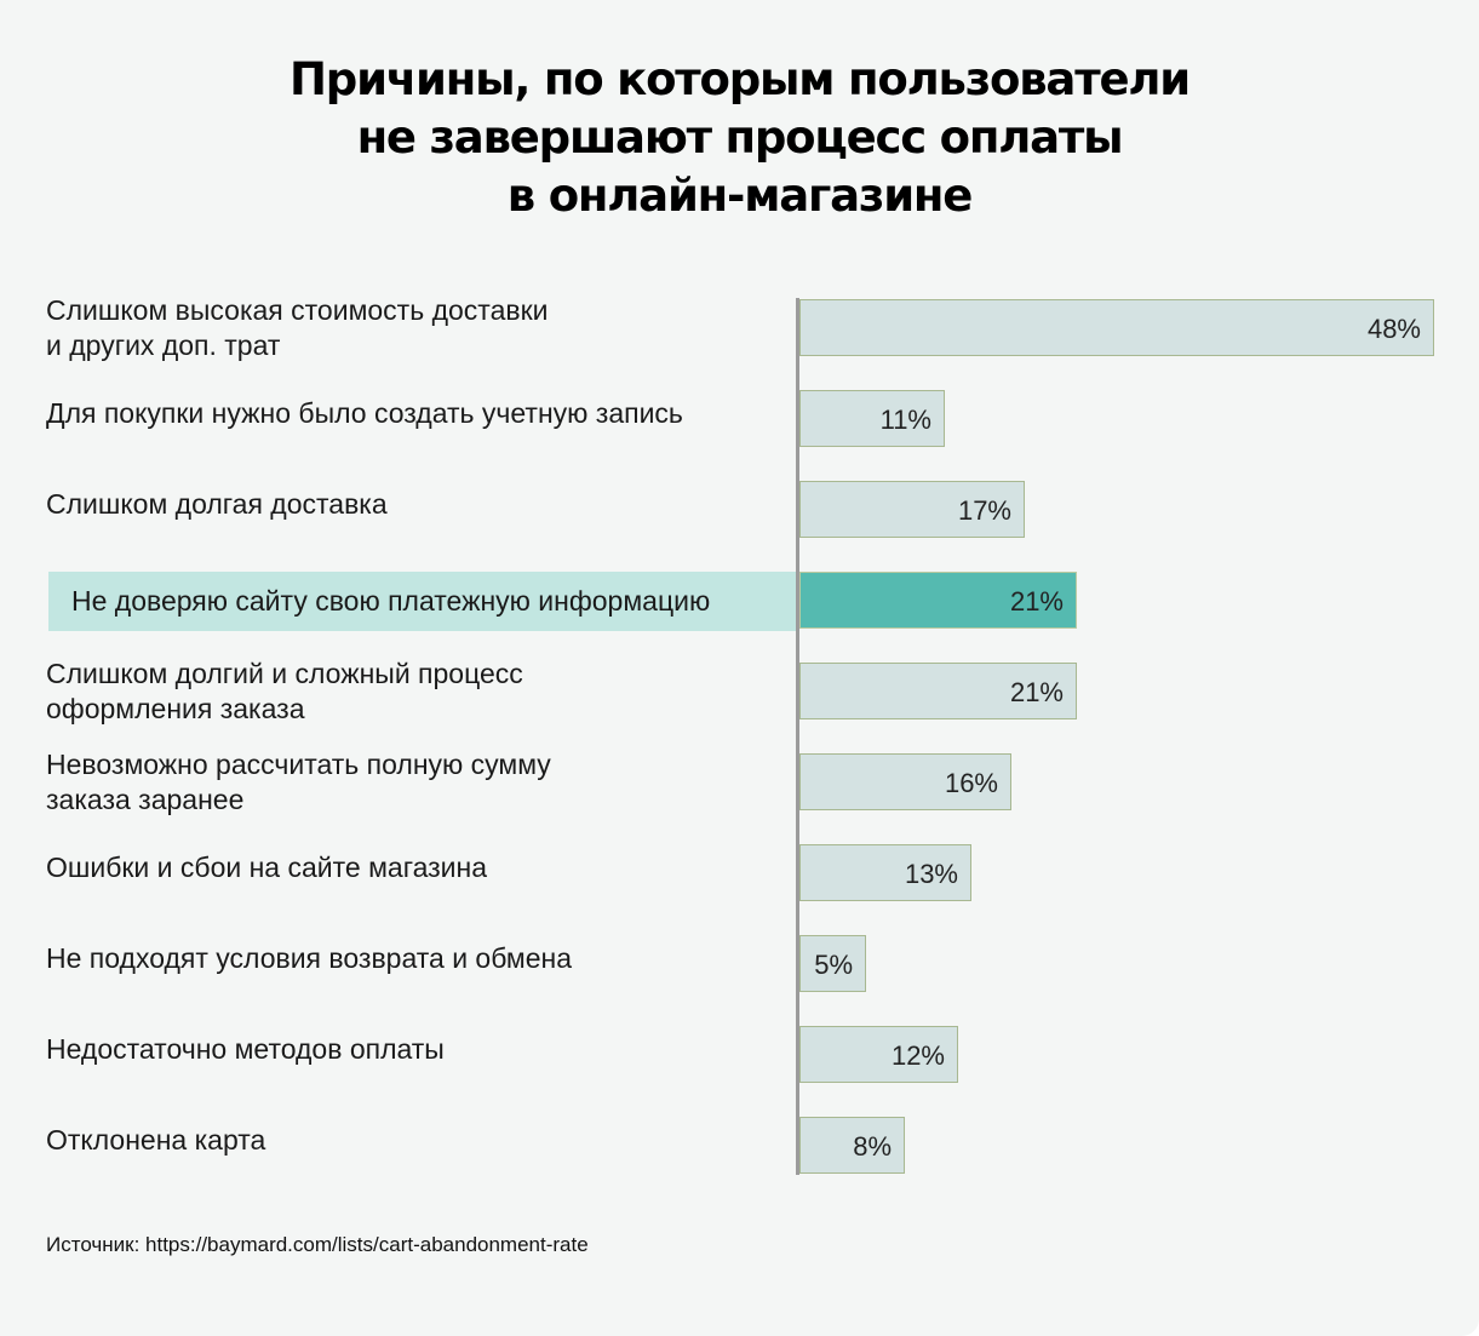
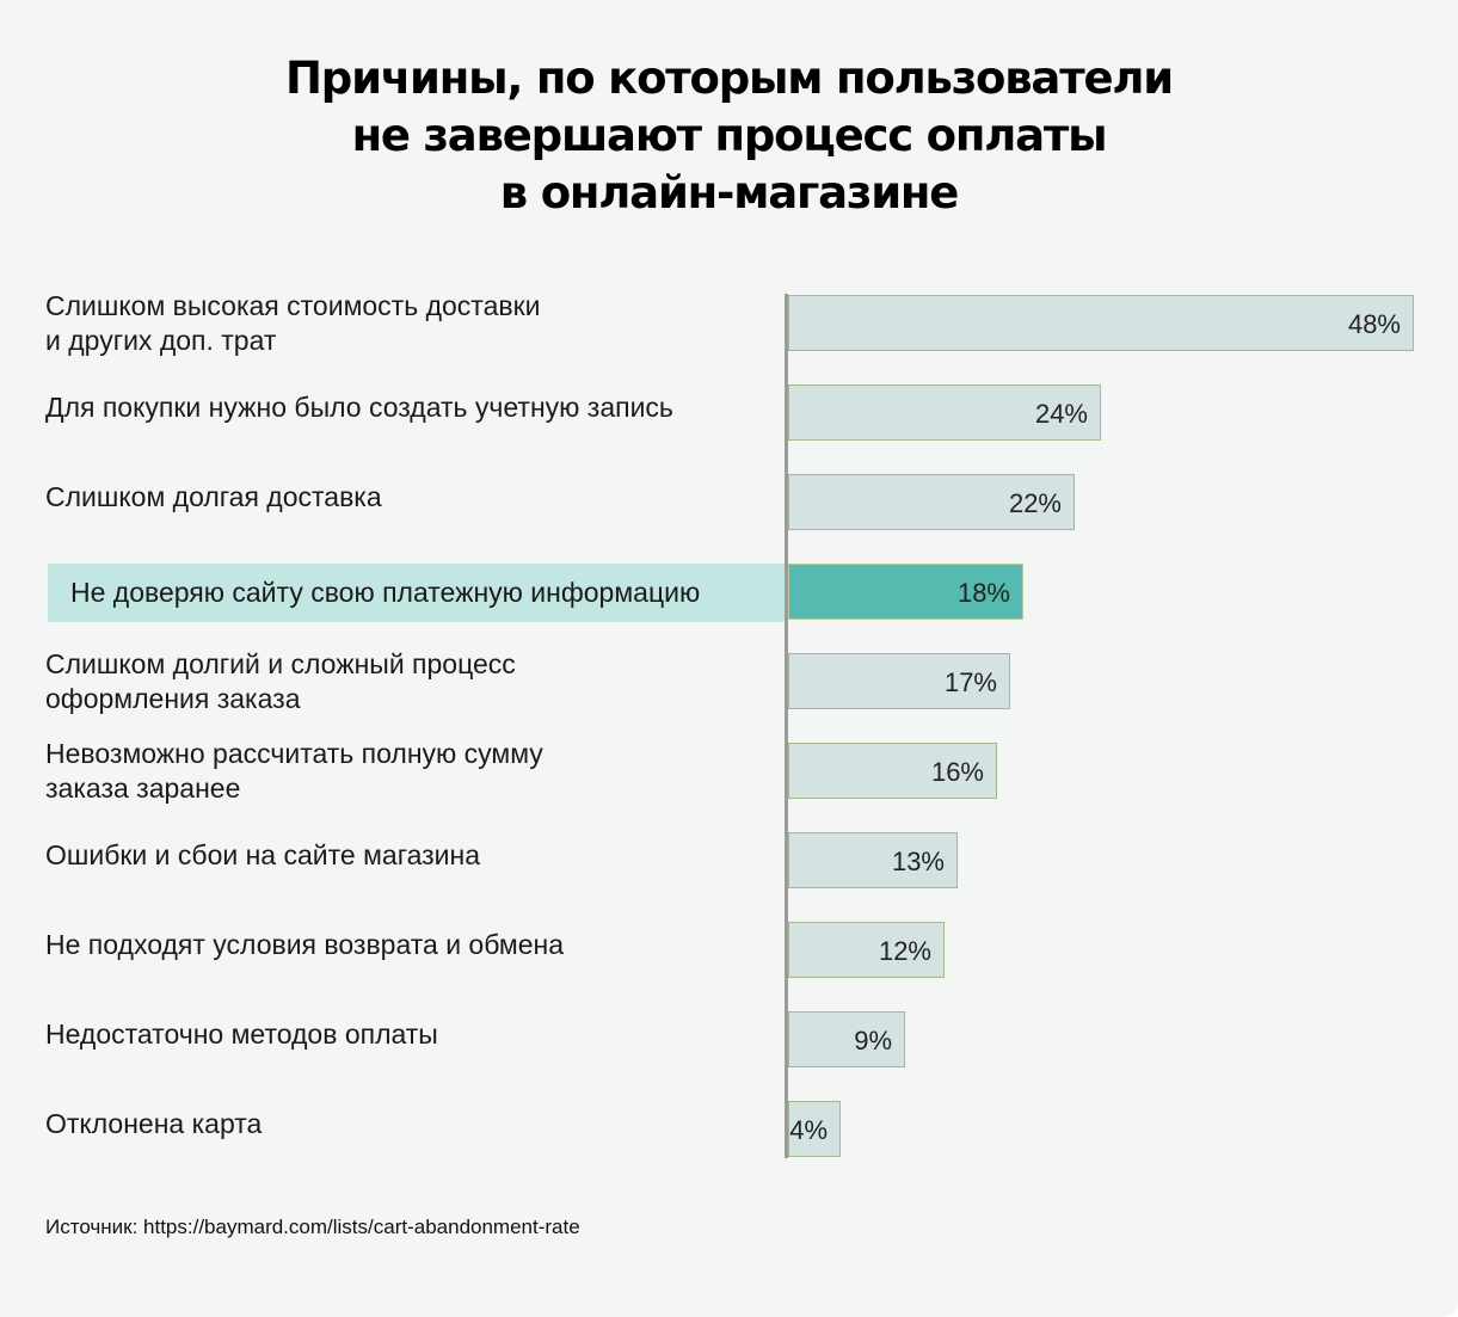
Для покупки нужно было создать учетную запись: 11% -> 24%
Слишком долгая доставка: 17% -> 22%
Не доверяю сайту свою платежную информацию: 21% -> 18%
Слишком долгий и сложный процесс оформления заказа: 21% -> 17%
Не подходят условия возврата и обмена: 5% -> 12%
Недостаточно методов оплаты: 12% -> 9%
Отклонена карта: 8% -> 4%
